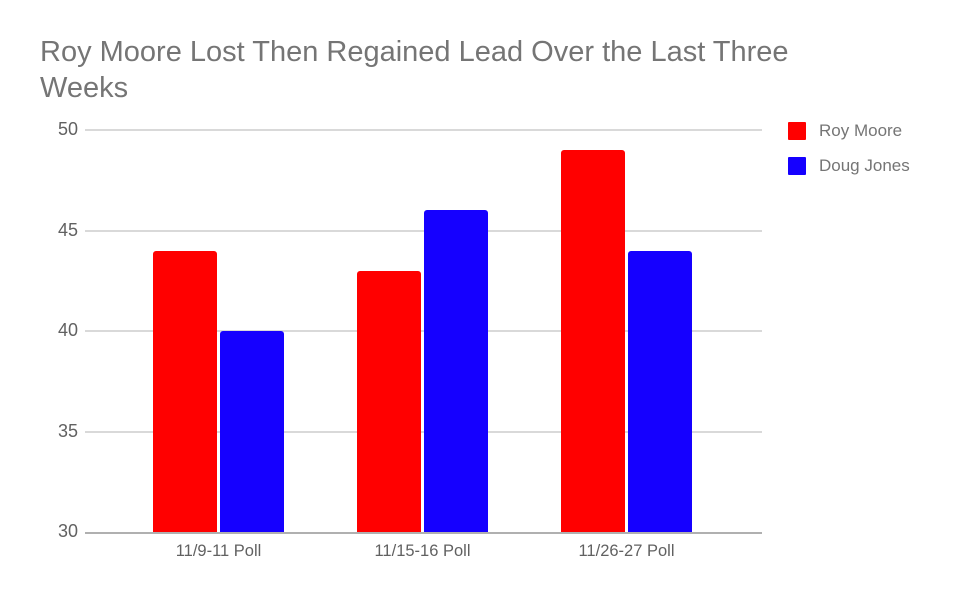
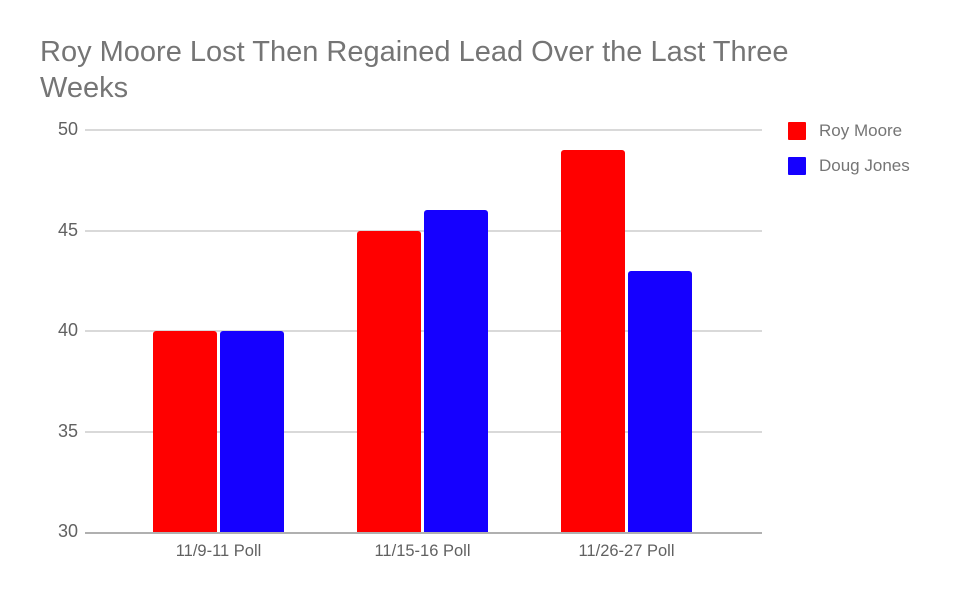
Roy Moore/11/9-11 Poll: 44 -> 40
Roy Moore/11/15-16 Poll: 43 -> 45
Doug Jones/11/26-27 Poll: 44 -> 43
